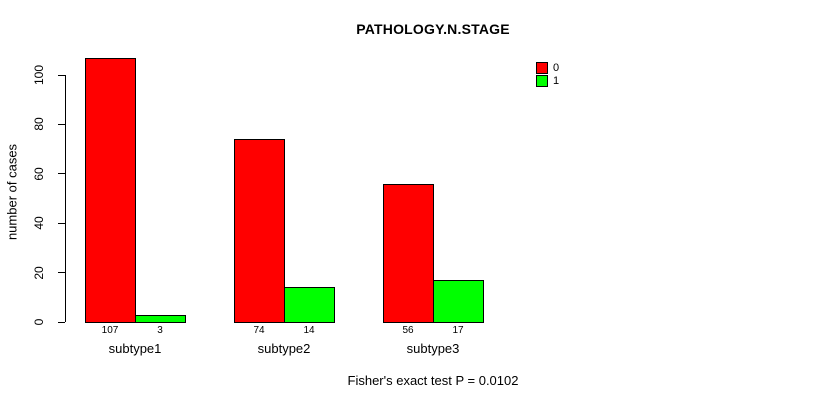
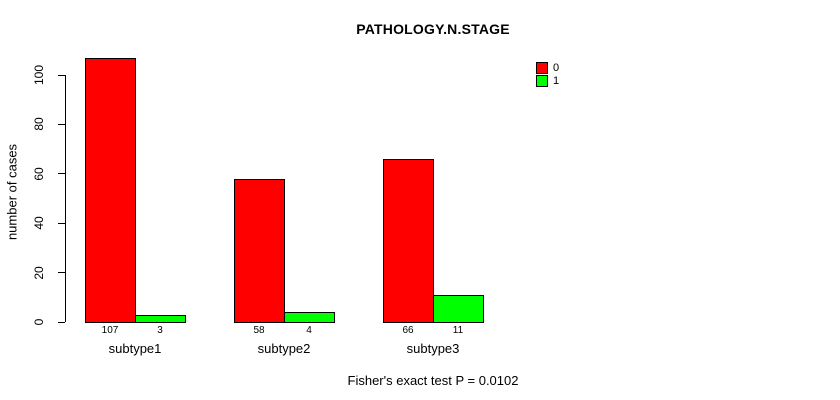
0/subtype2: 74 -> 58
1/subtype2: 14 -> 4
0/subtype3: 56 -> 66
1/subtype3: 17 -> 11
